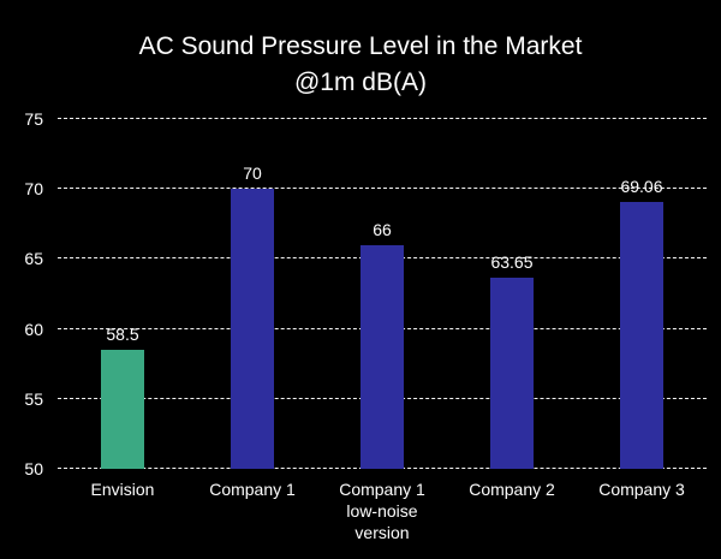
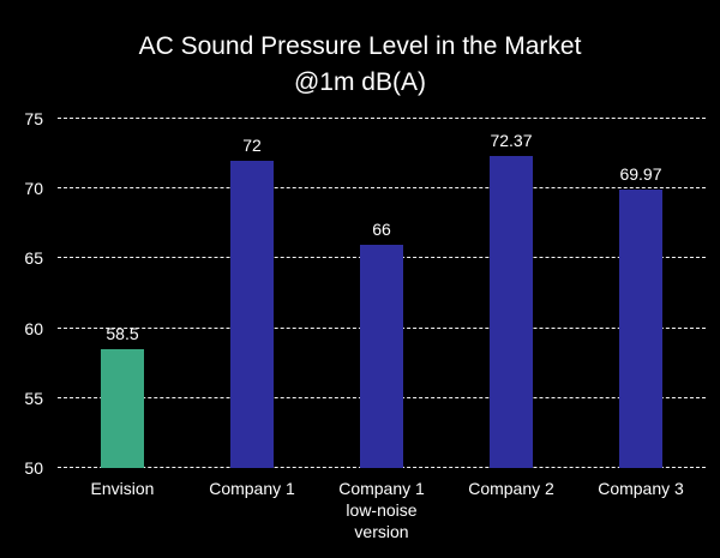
Company 1: 70 -> 72
Company 2: 63.65 -> 72.37
Company 3: 69.06 -> 69.97
